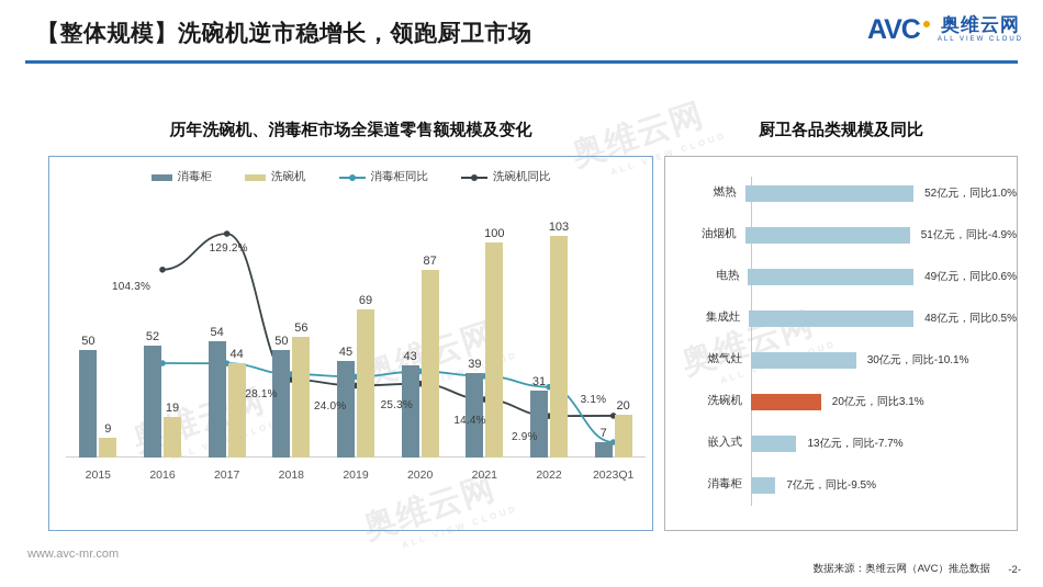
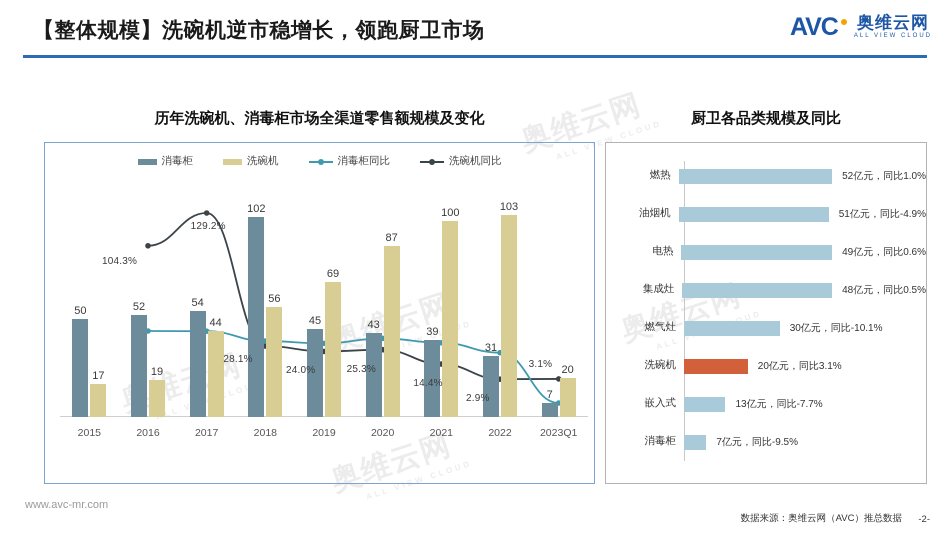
历年洗碗机、消毒柜市场全渠道零售额规模及变化/洗碗机/2015: 9 -> 17
历年洗碗机、消毒柜市场全渠道零售额规模及变化/消毒柜/2018: 50 -> 102
